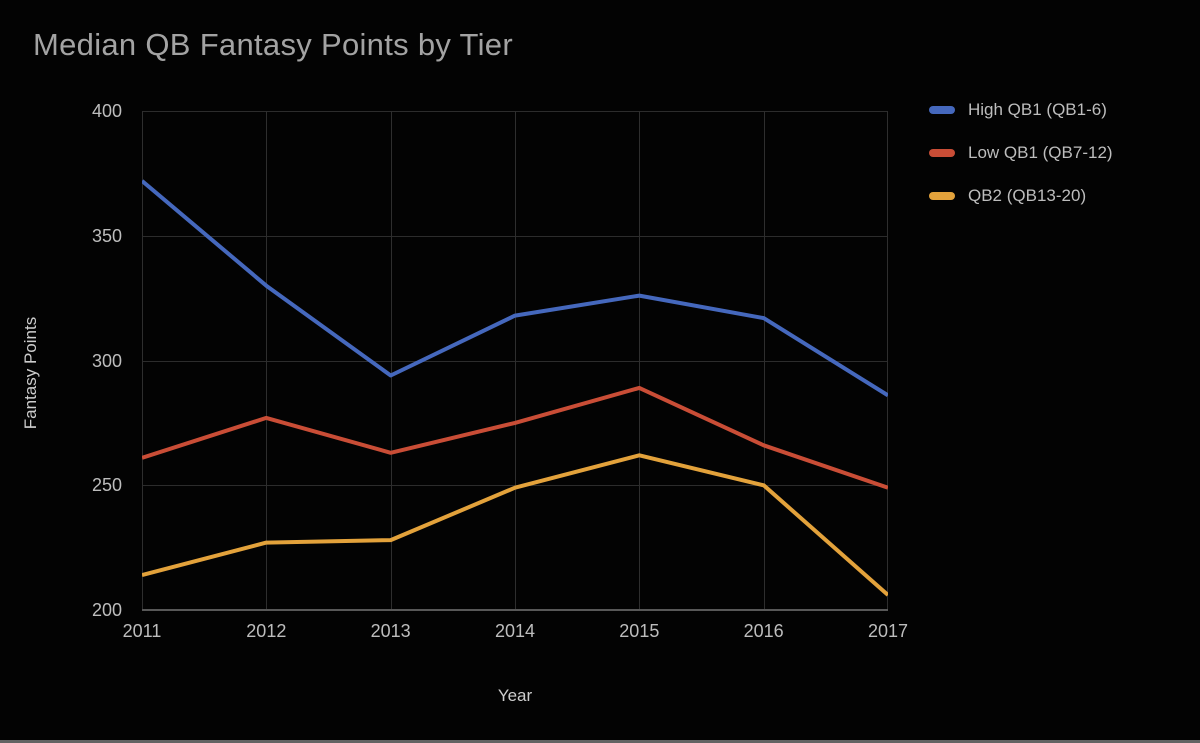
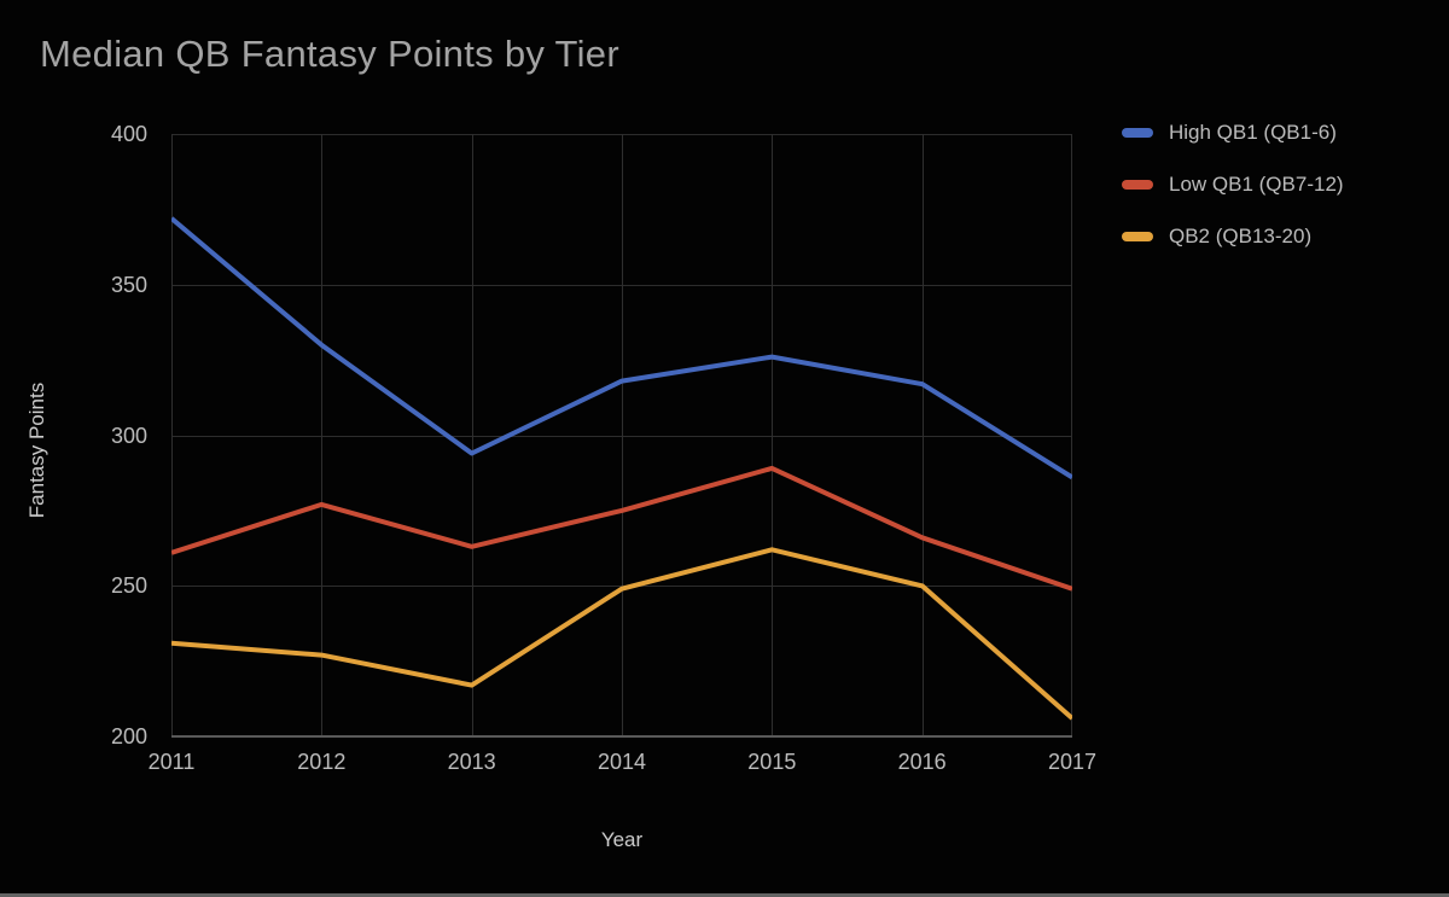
QB2 (QB13-20)/2011: 214 -> 231
QB2 (QB13-20)/2013: 228 -> 217
